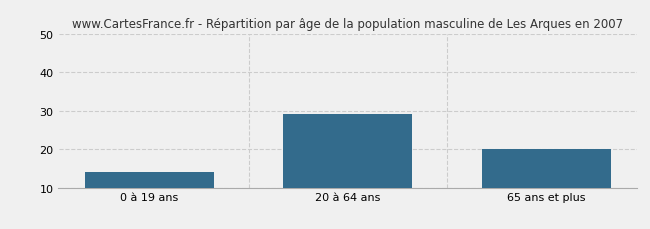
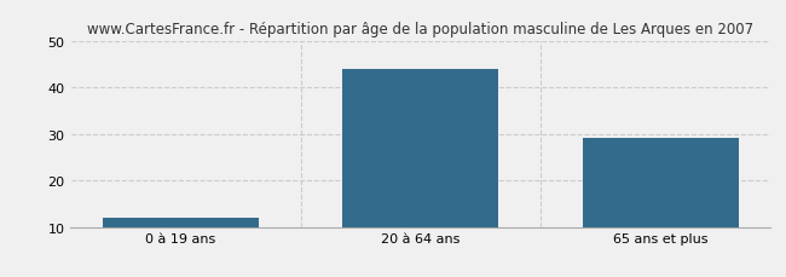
0 à 19 ans: 14 -> 12
20 à 64 ans: 29 -> 44
65 ans et plus: 20 -> 29
